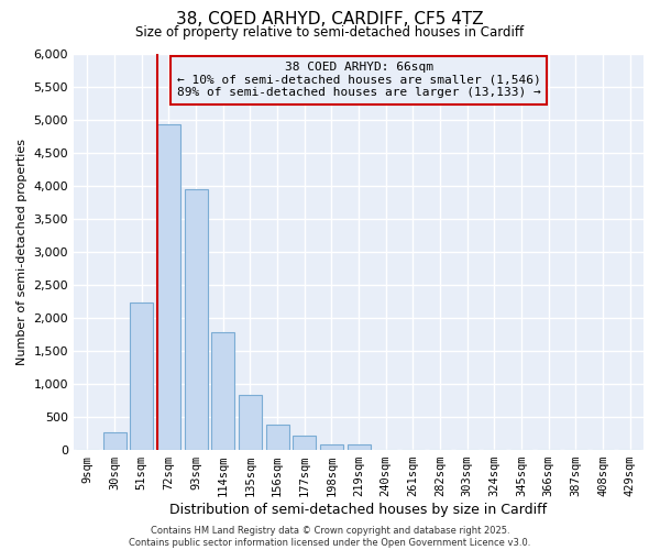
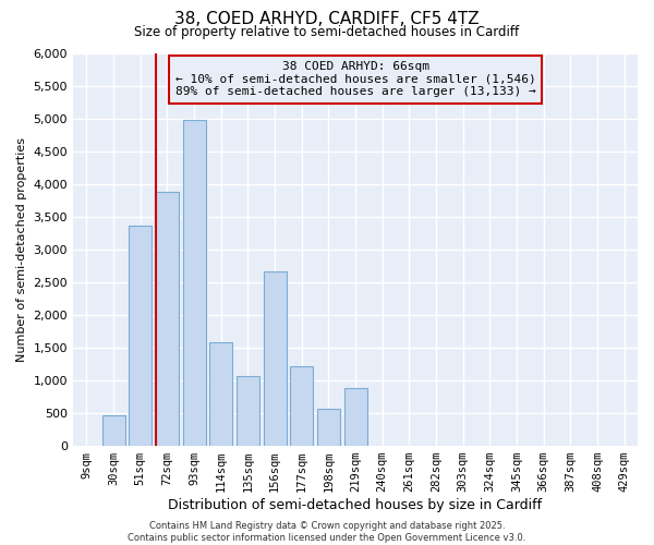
30sqm: 270 -> 460
51sqm: 2,240 -> 3,360
72sqm: 4,940 -> 3,880
93sqm: 3,950 -> 4,980
114sqm: 1,790 -> 1,580
135sqm: 840 -> 1,060
156sqm: 390 -> 2,660
177sqm: 210 -> 1,220
198sqm: 90 -> 560
219sqm: 80 -> 880
